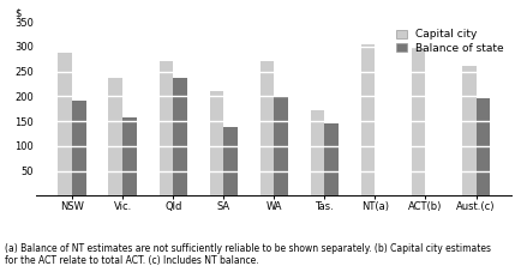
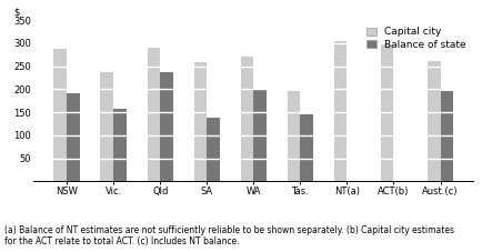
Capital city/Qld: 272 -> 290
Capital city/SA: 210 -> 260
Capital city/Tas.: 172 -> 195
